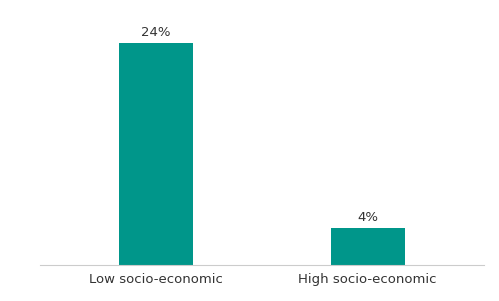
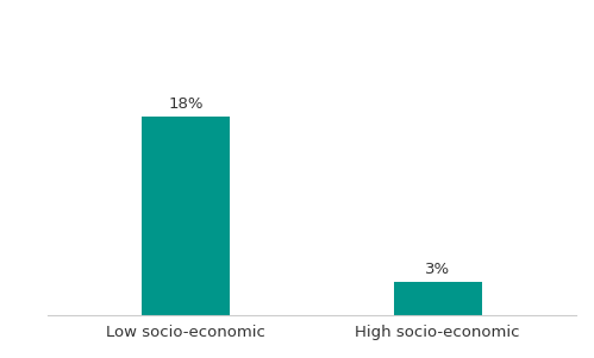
Low socio-economic: 24% -> 18%
High socio-economic: 4% -> 3%
